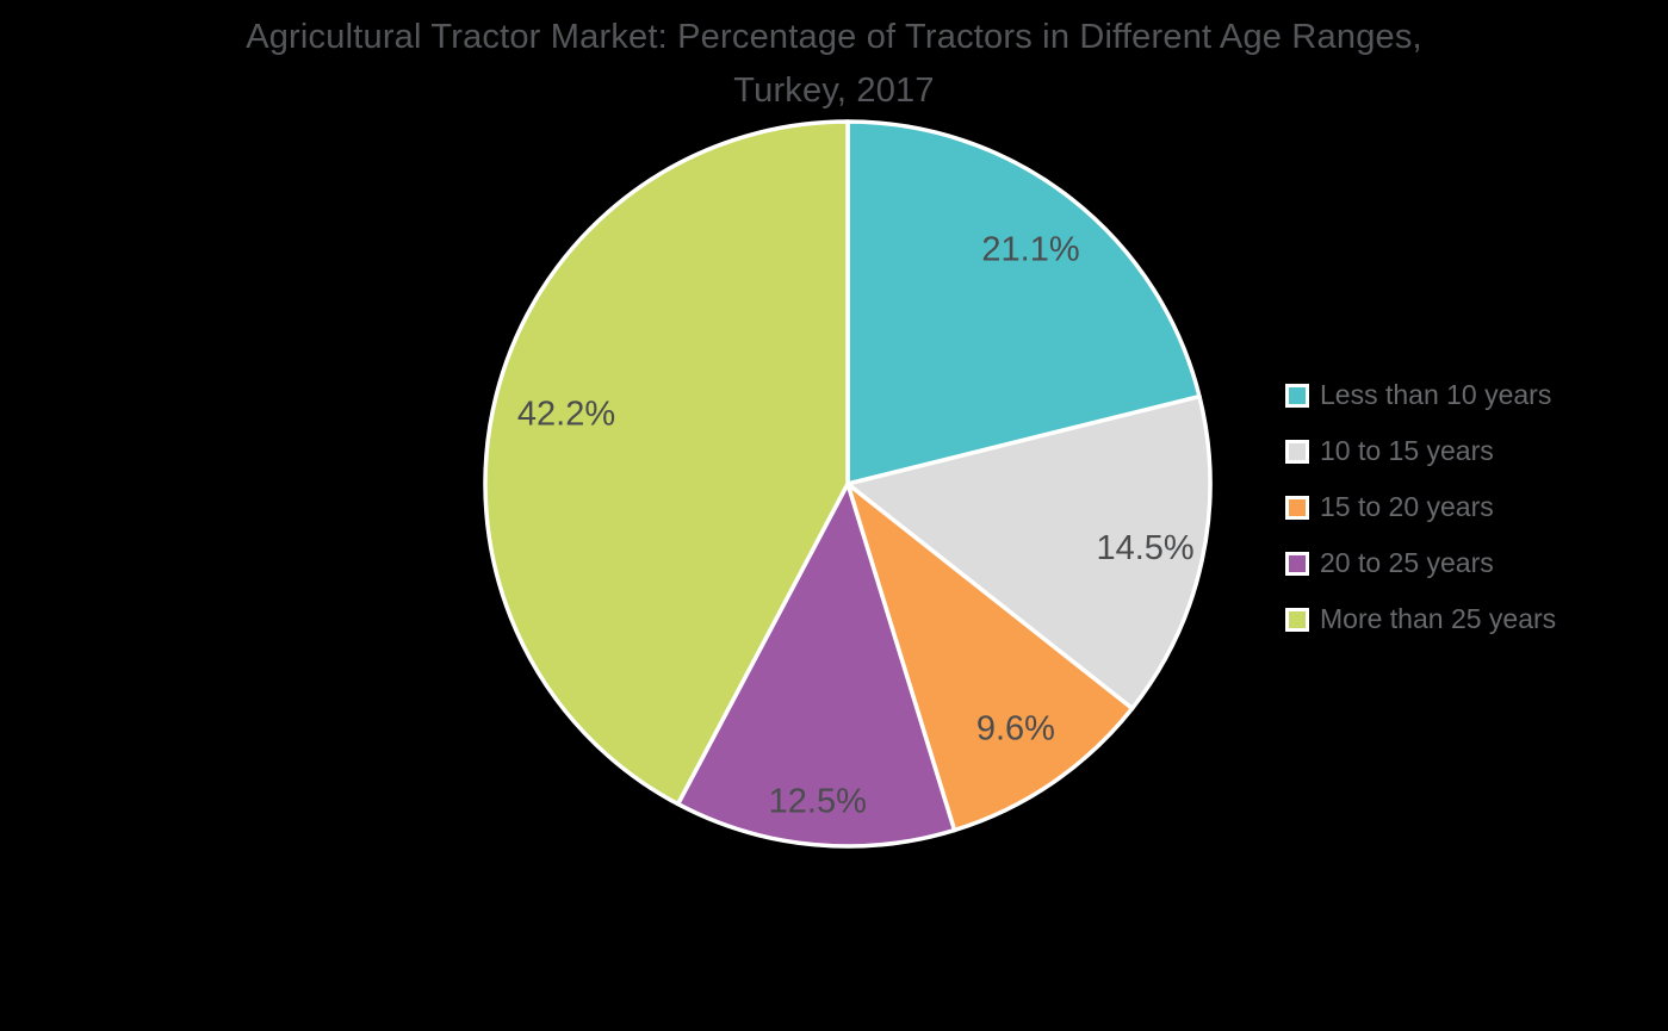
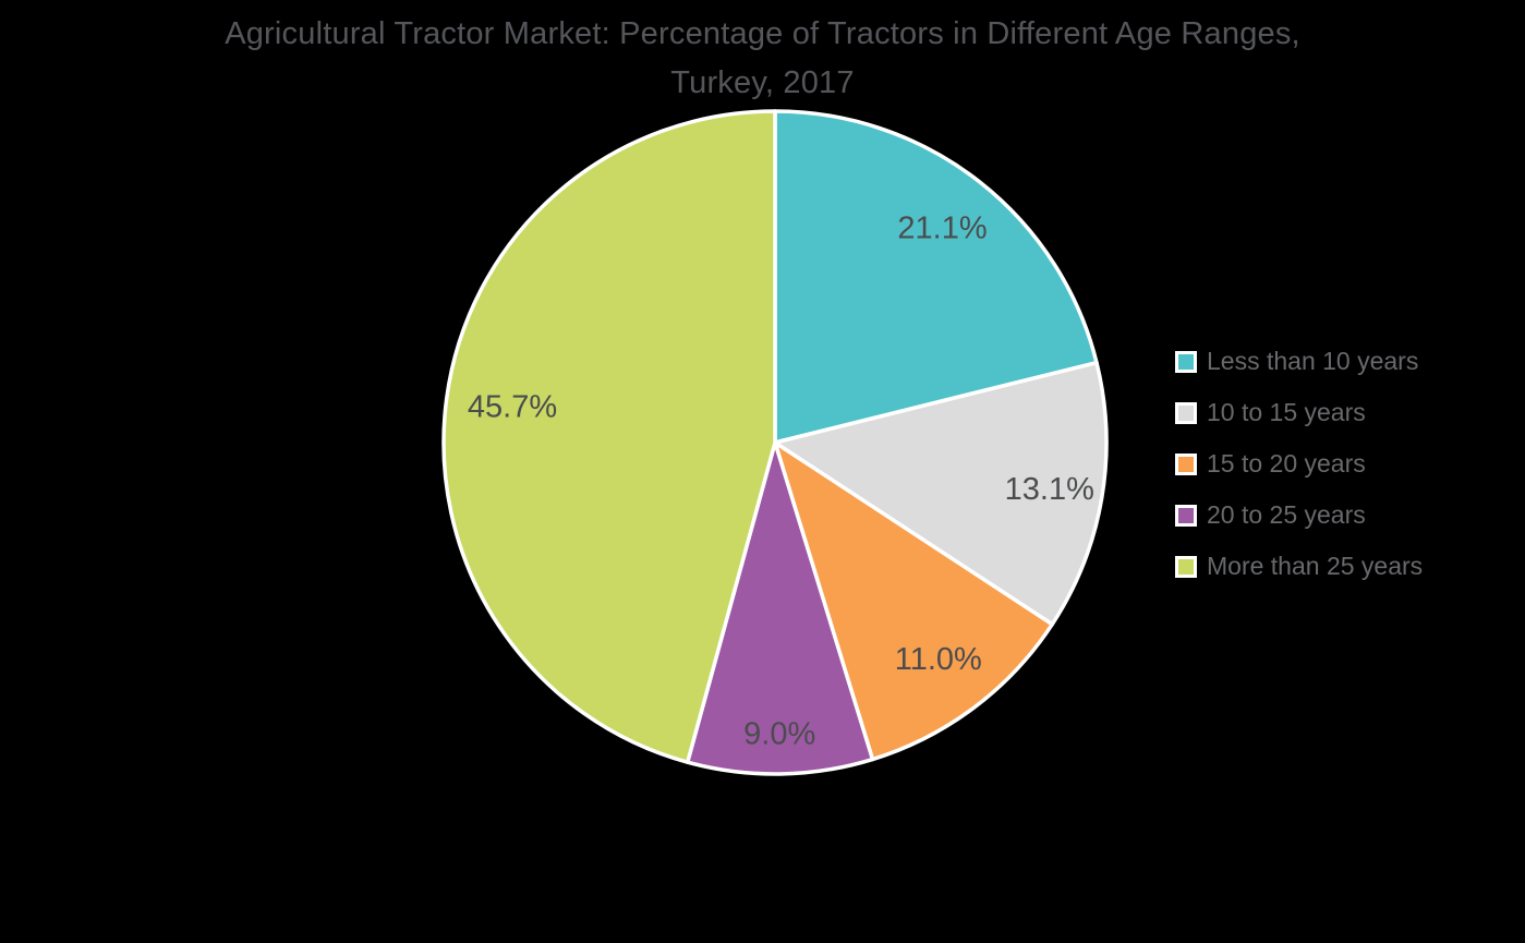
10 to 15 years: 14.5% -> 13.1%
15 to 20 years: 9.6% -> 11.0%
20 to 25 years: 12.5% -> 9.0%
More than 25 years: 42.2% -> 45.7%
